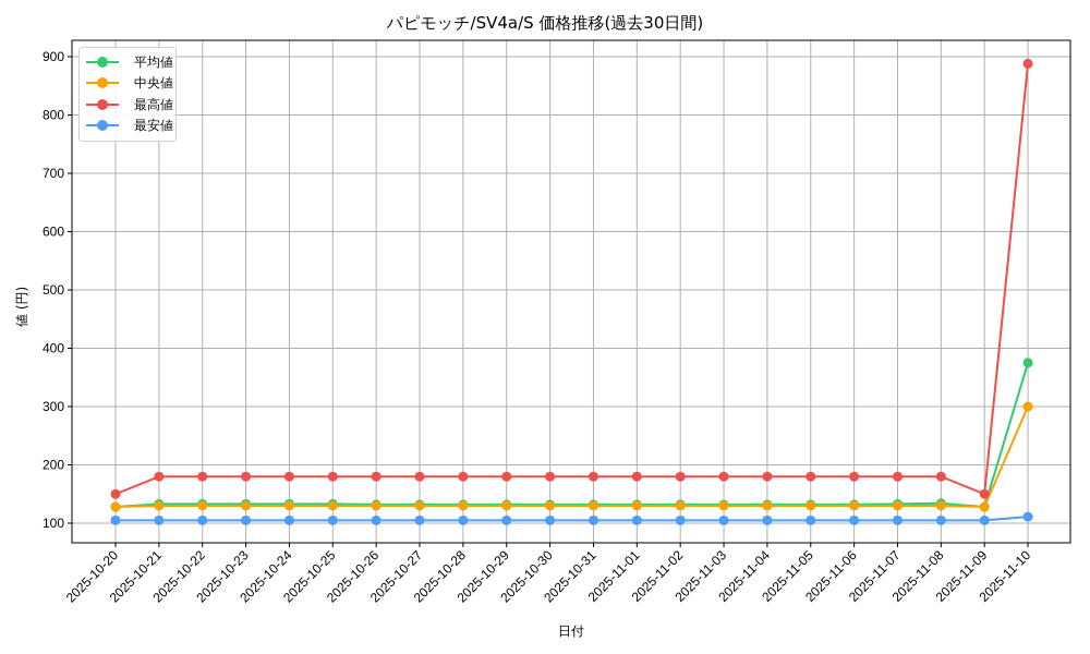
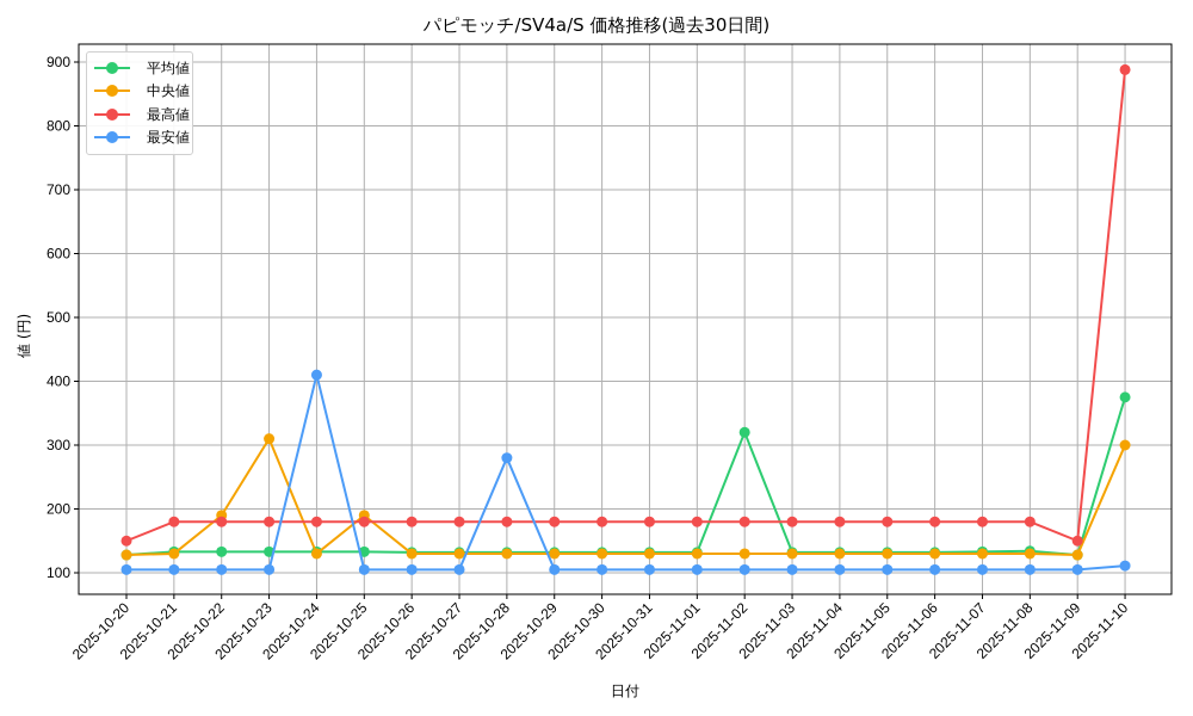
中央値/2025-10-22: 130 -> 190
中央値/2025-10-23: 130 -> 310
最安値/2025-10-24: 100 -> 410
中央値/2025-10-25: 130 -> 190
最安値/2025-10-28: 100 -> 280
平均値/2025-11-02: 130 -> 320
